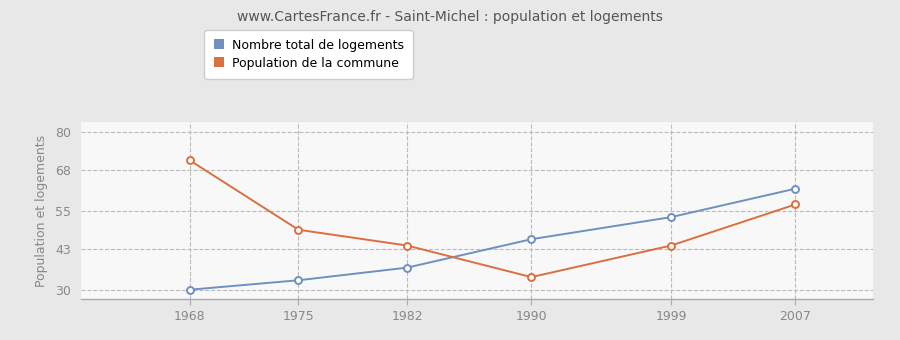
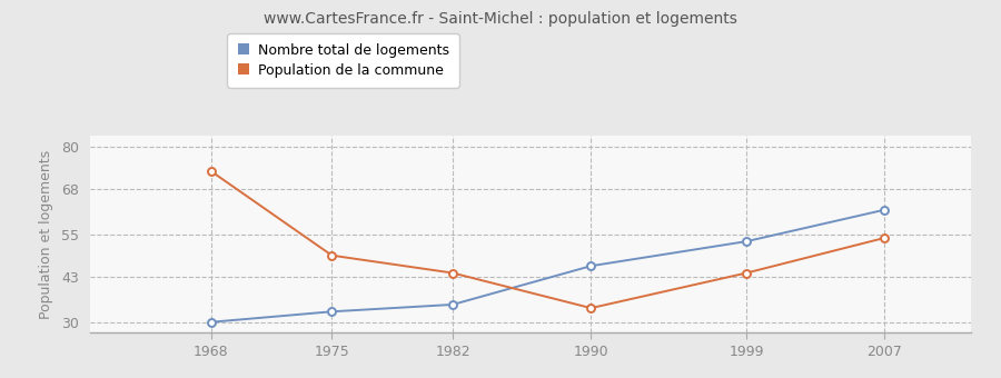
Population de la commune/1968: 71 -> 73
Nombre total de logements/1982: 37 -> 35
Population de la commune/2007: 57 -> 54
